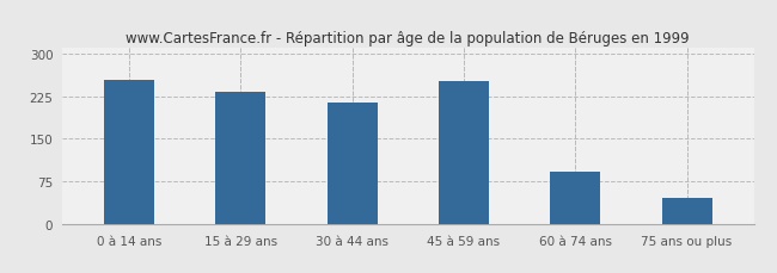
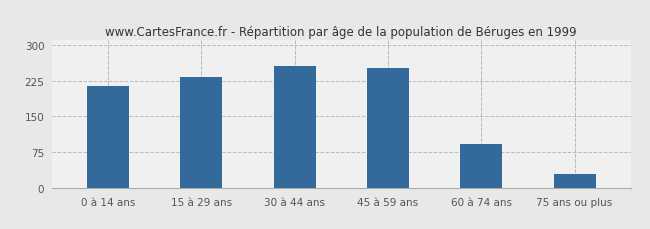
0 à 14 ans: 255 -> 215
30 à 44 ans: 215 -> 257
75 ans ou plus: 45 -> 28
